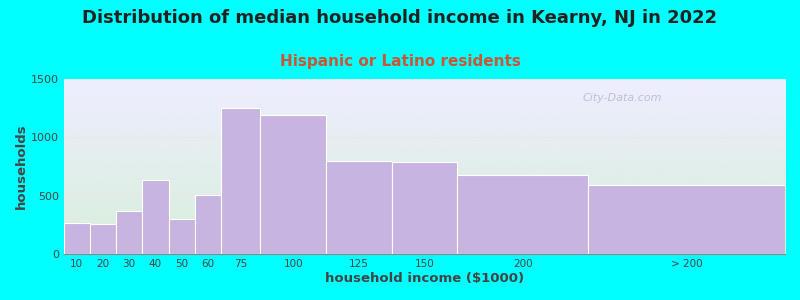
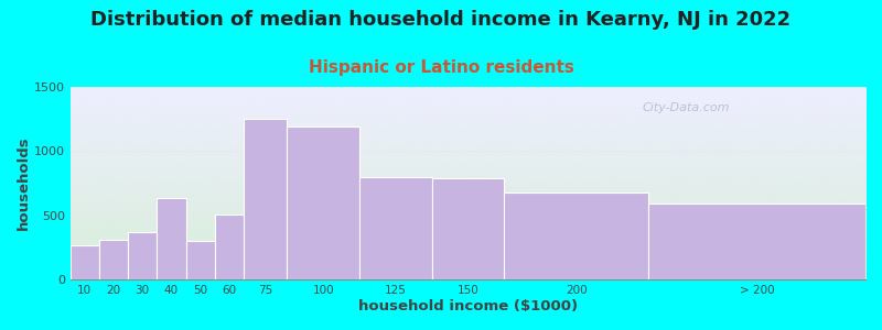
20: 260 -> 310
